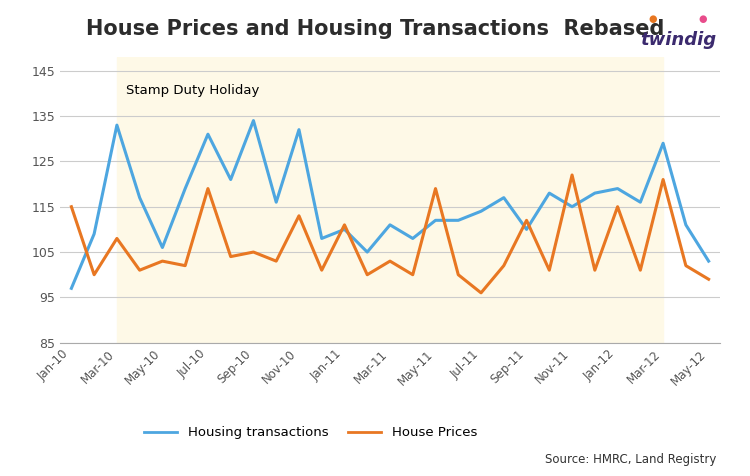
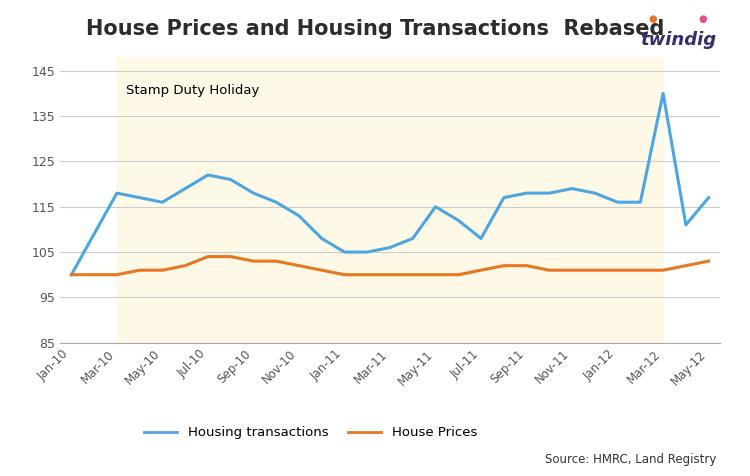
Housing transactions/Jan-10: 97 -> 100
House Prices/Jan-10: 115 -> 100
Housing transactions/Mar-10: 133 -> 118
House Prices/Mar-10: 108 -> 100
Housing transactions/May-10: 106 -> 116
House Prices/May-10: 103 -> 101
Housing transactions/Jul-10: 131 -> 122
House Prices/Jul-10: 119 -> 104
Housing transactions/Sep-10: 134 -> 118
House Prices/Sep-10: 105 -> 103
Housing transactions/Nov-10: 132 -> 113
House Prices/Nov-10: 113 -> 102
Housing transactions/Jan-11: 110 -> 105
House Prices/Jan-11: 111 -> 100
Housing transactions/Mar-11: 111 -> 106
House Prices/Mar-11: 103 -> 100
Housing transactions/May-11: 112 -> 115
House Prices/May-11: 119 -> 100
Housing transactions/Jul-11: 114 -> 108
House Prices/Jul-11: 96 -> 101
Housing transactions/Sep-11: 110 -> 118
House Prices/Sep-11: 112 -> 102
Housing transactions/Nov-11: 115 -> 119
House Prices/Nov-11: 122 -> 101
Housing transactions/Jan-12: 119 -> 116
House Prices/Jan-12: 115 -> 101
Housing transactions/Mar-12: 129 -> 140
House Prices/Mar-12: 121 -> 101
Housing transactions/May-12: 103 -> 117
House Prices/May-12: 99 -> 103
